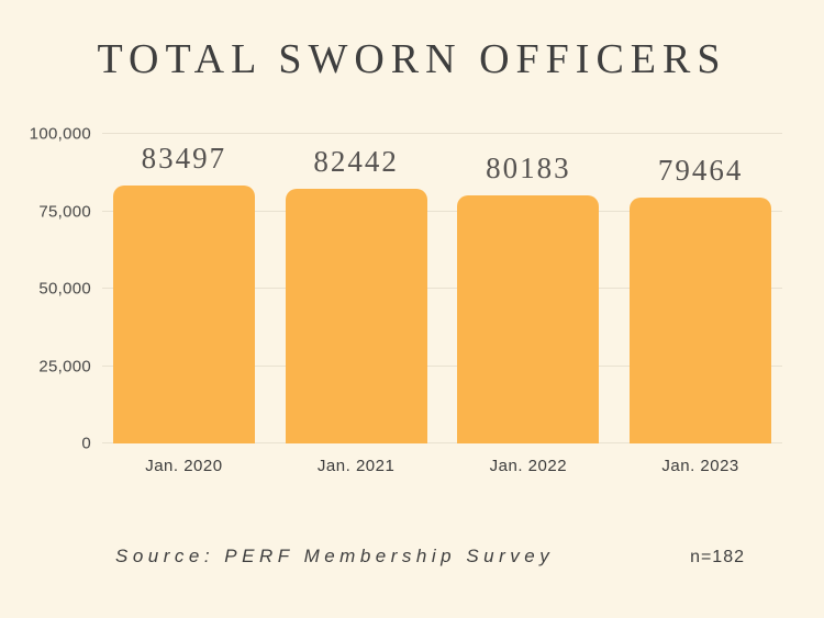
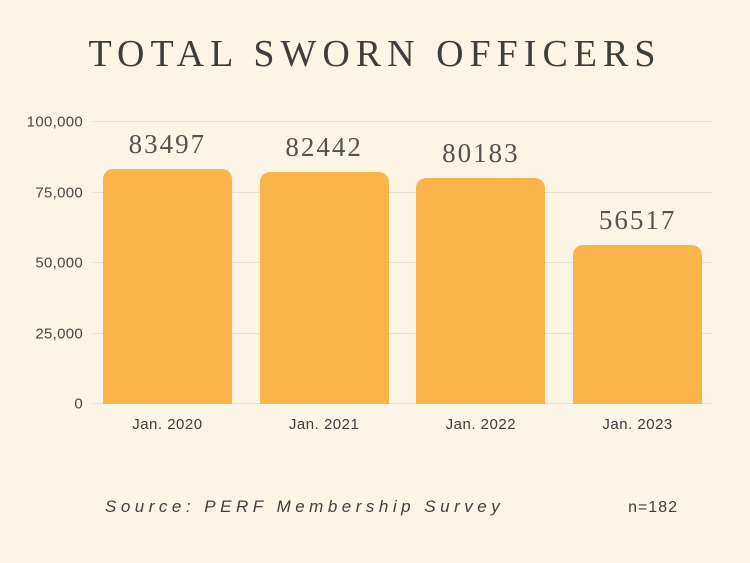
Jan. 2023: 79464 -> 56517
